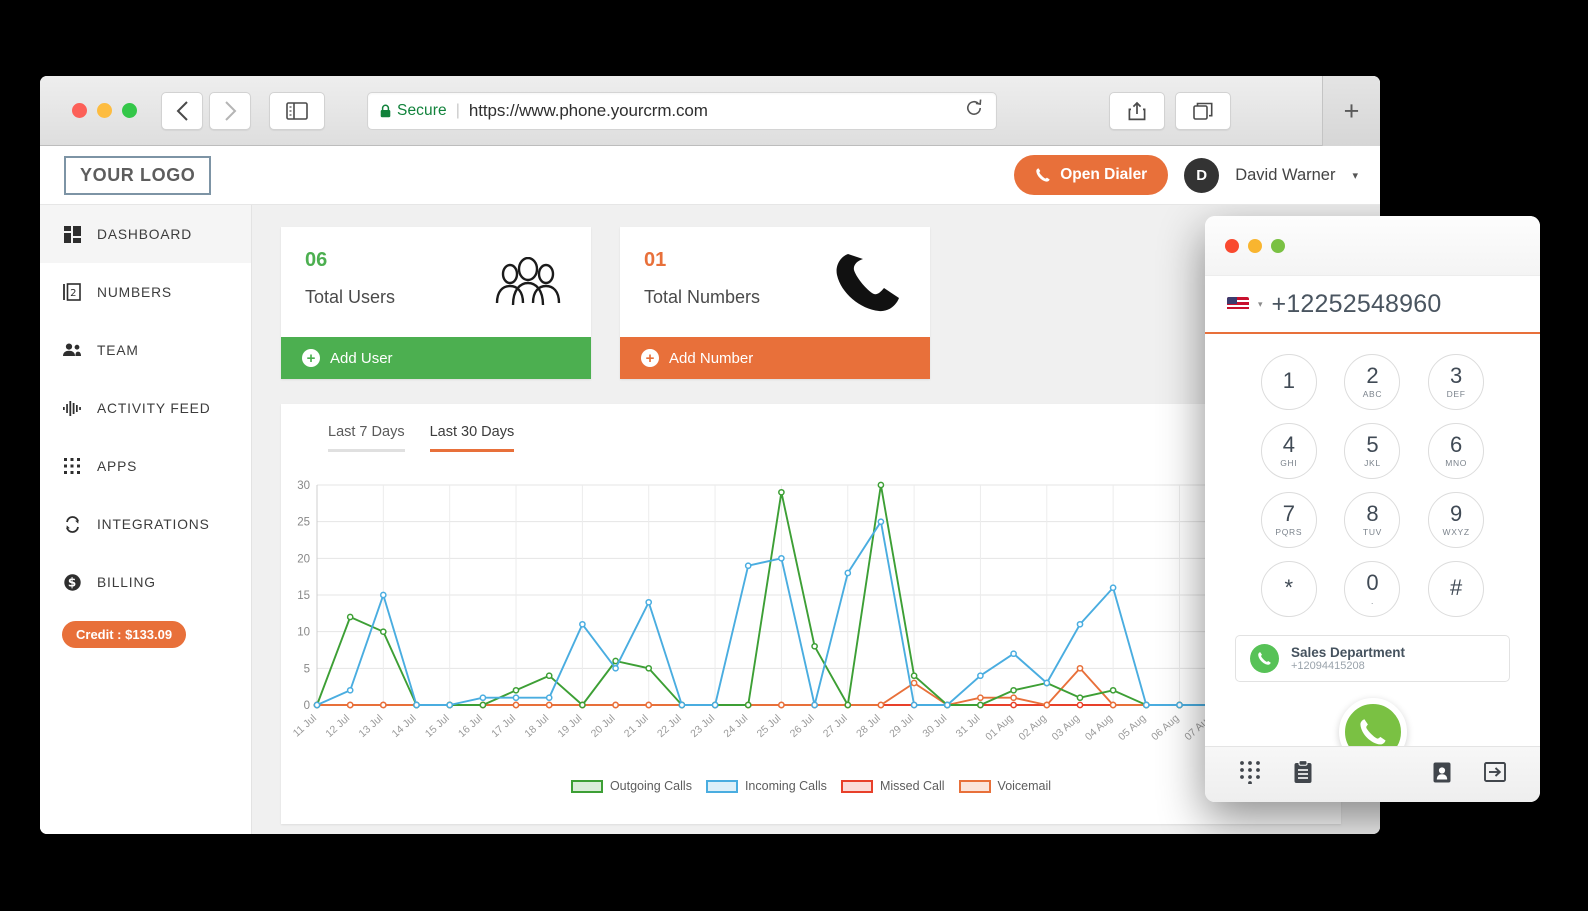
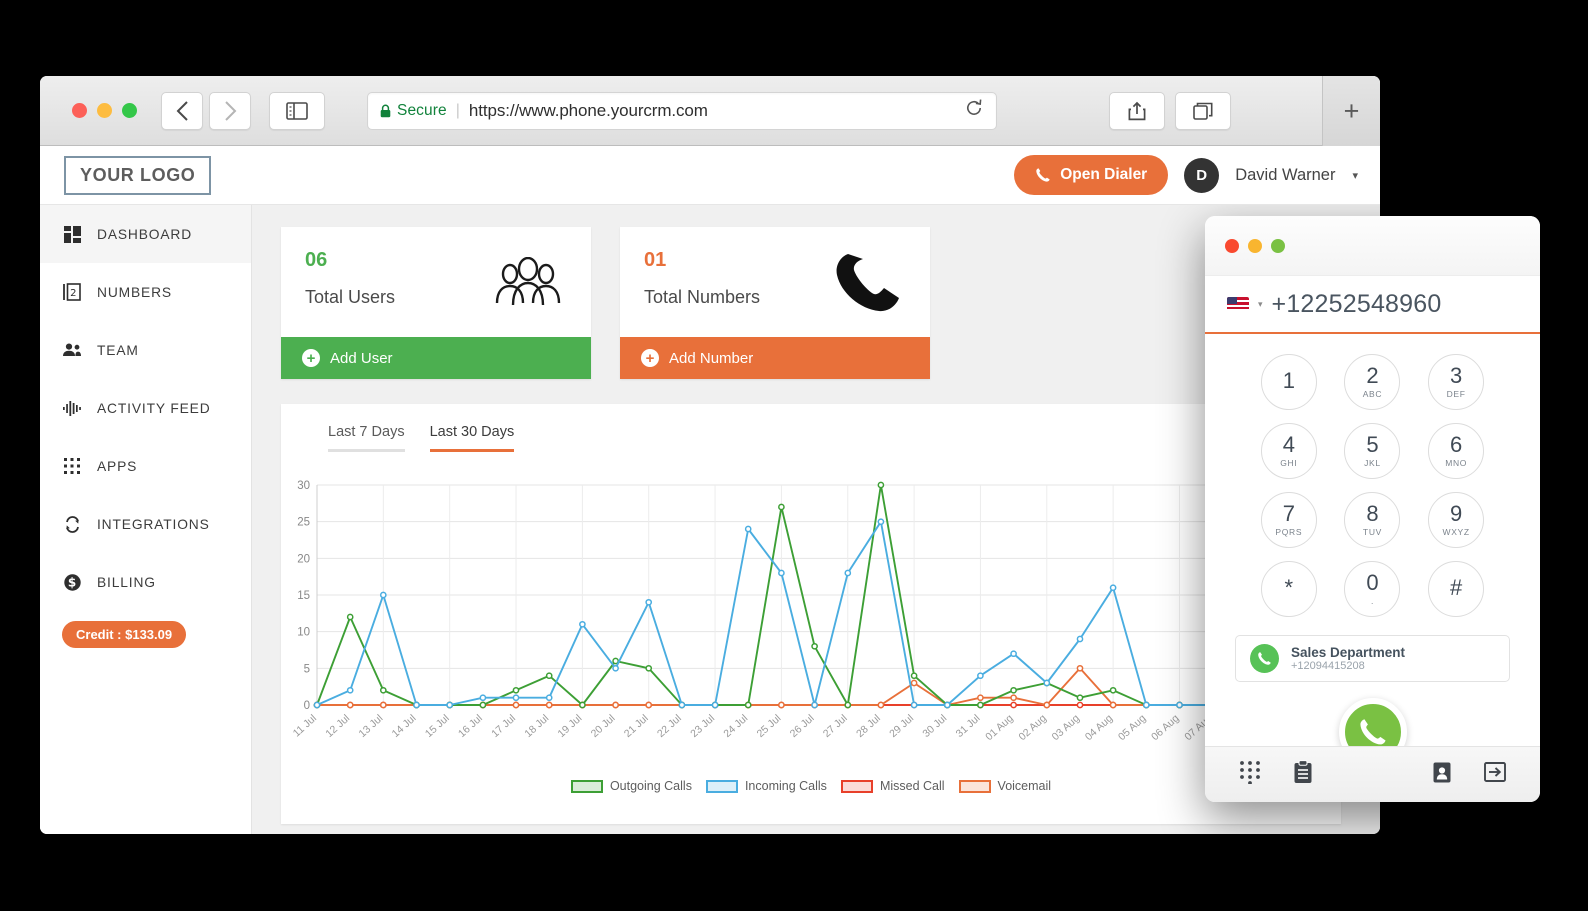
Outgoing Calls/13 Jul: 10 -> 2
Incoming Calls/24 Jul: 19 -> 24
Outgoing Calls/25 Jul: 29 -> 27
Incoming Calls/25 Jul: 20 -> 18
Incoming Calls/03 Aug: 11 -> 9
